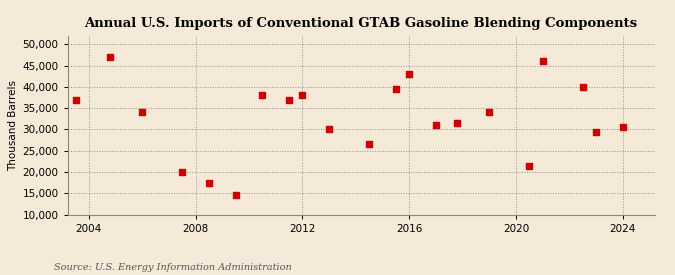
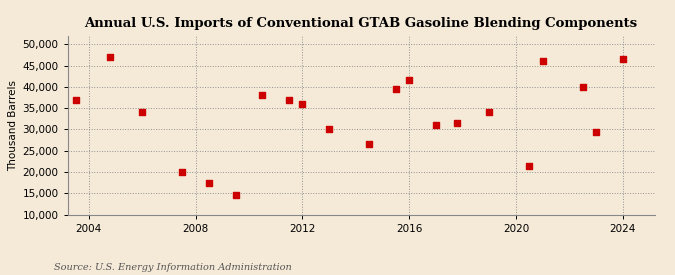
2012: 38,000 -> 36,000
2016: 43,000 -> 41,500
2024: 30,500 -> 46,500
